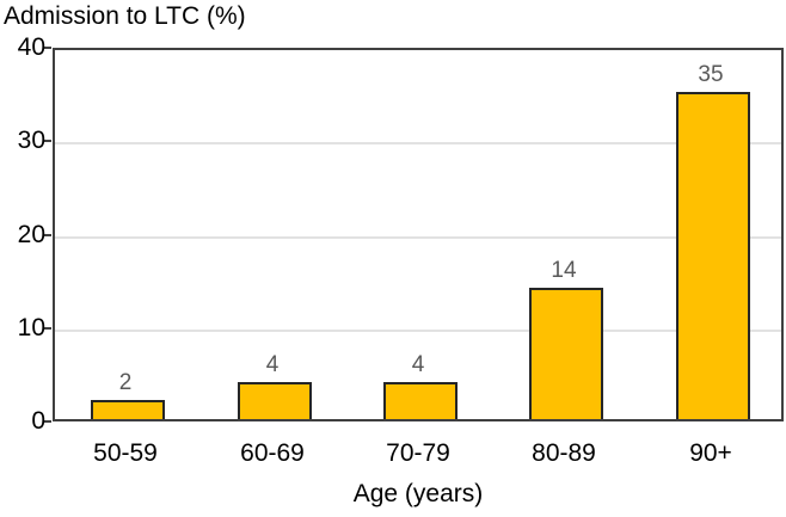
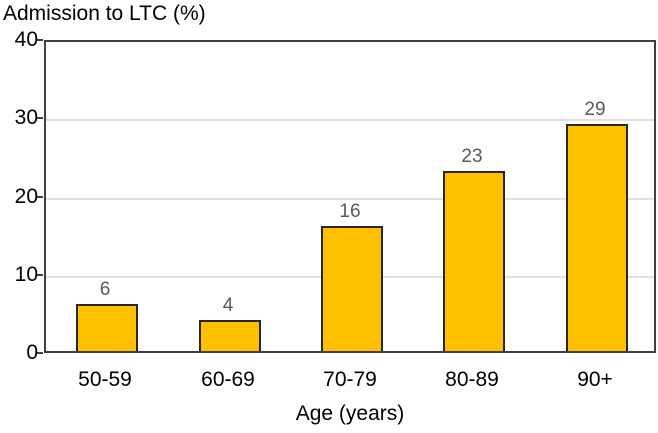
50-59: 2 -> 6
70-79: 4 -> 16
80-89: 14 -> 23
90+: 35 -> 29
